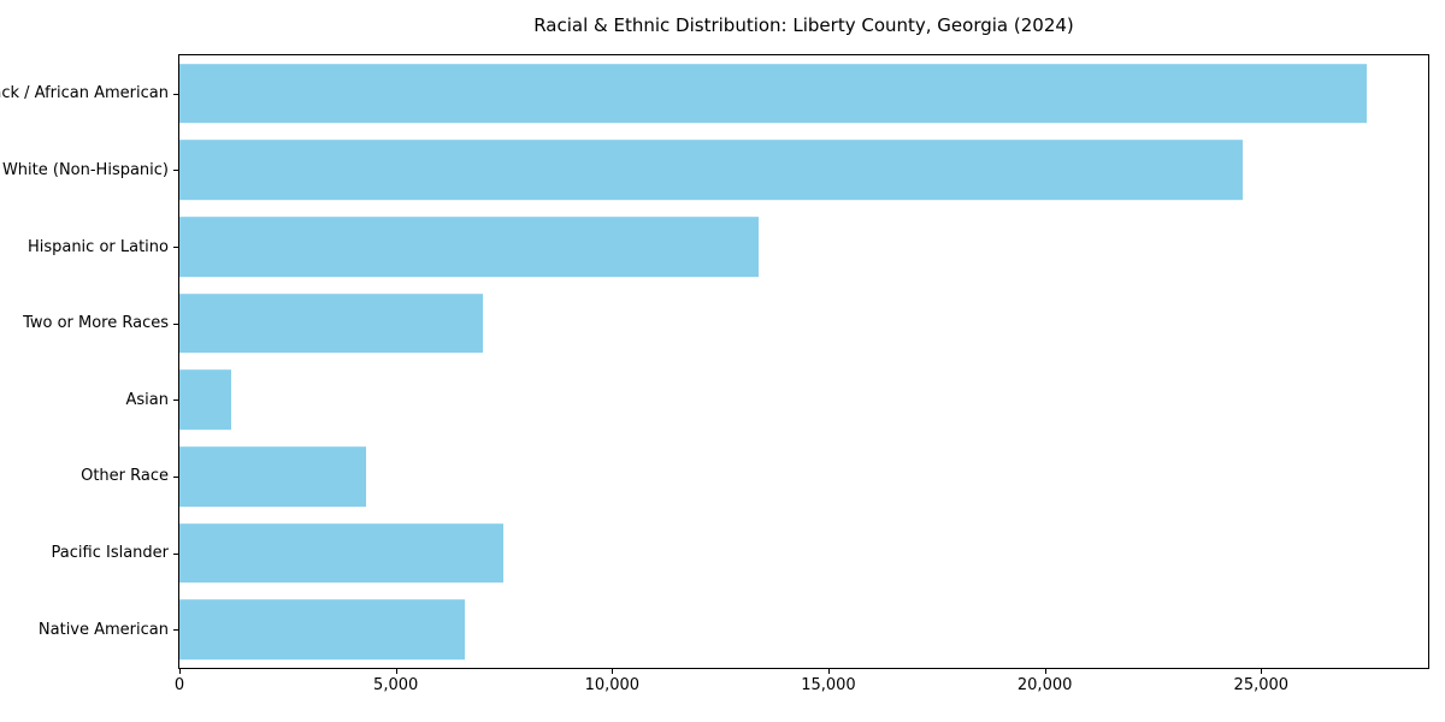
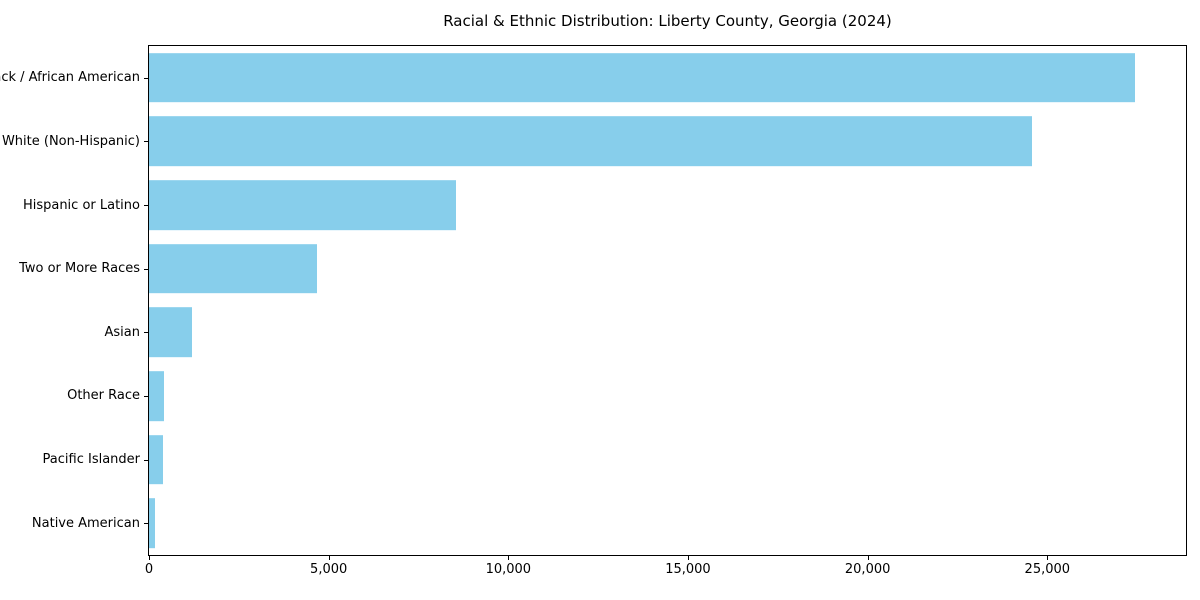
Hispanic or Latino: 13400 -> 8500
Two or More Races: 7000 -> 4700
Other Race: 4300 -> 400
Pacific Islander: 7500 -> 400
Native American: 6600 -> 200
